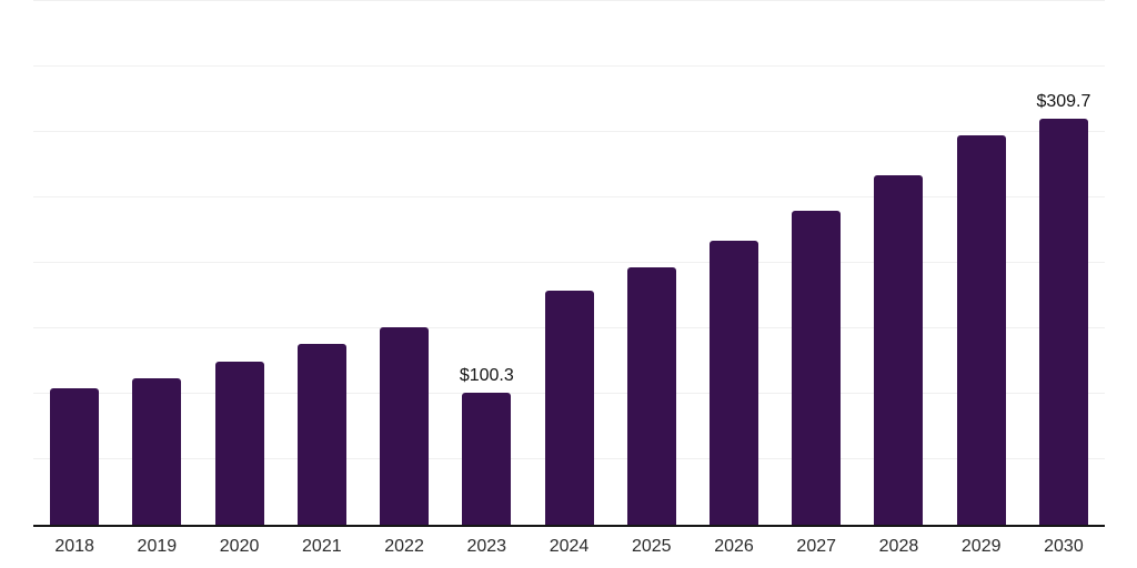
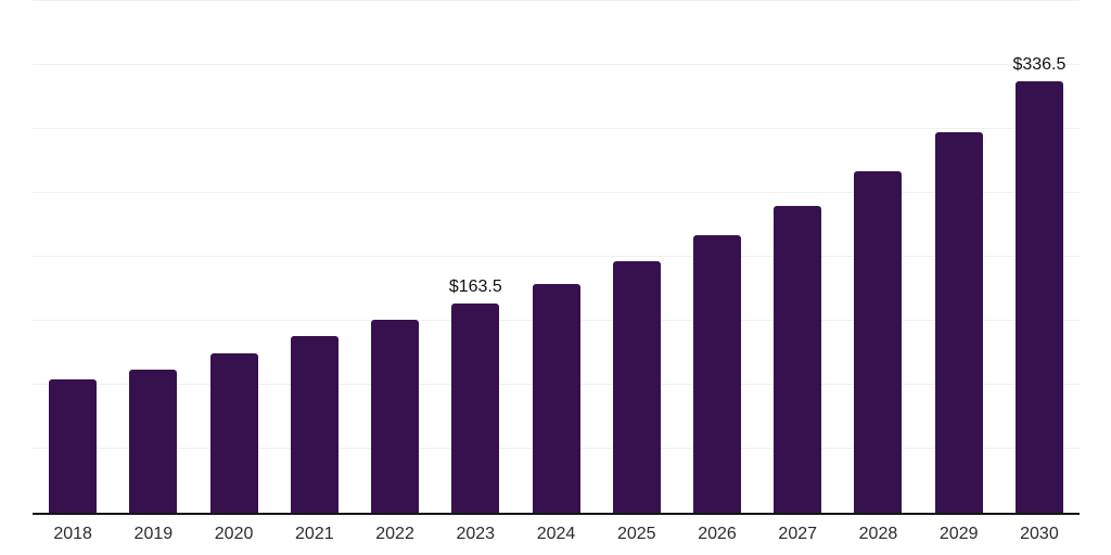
2023: $100.3 -> $163.5
2030: $309.7 -> $336.5
